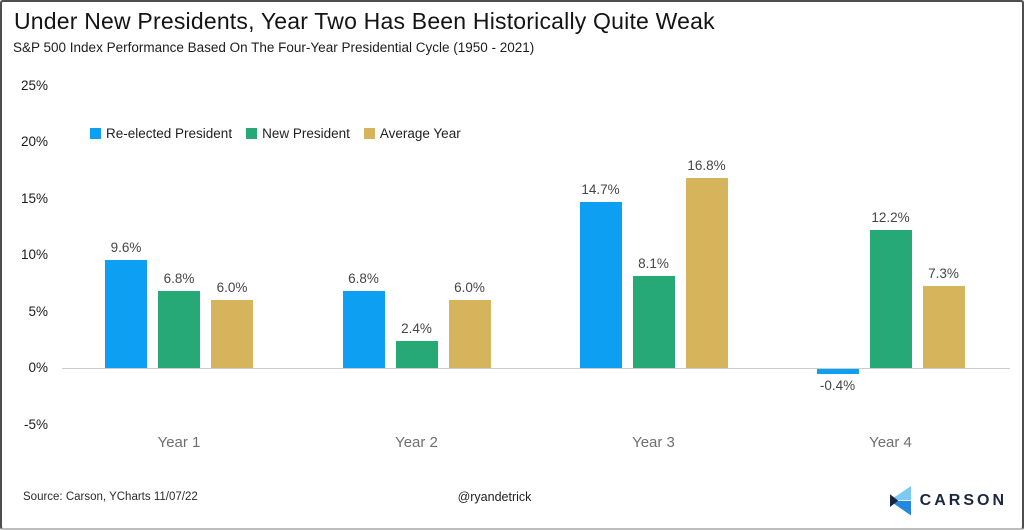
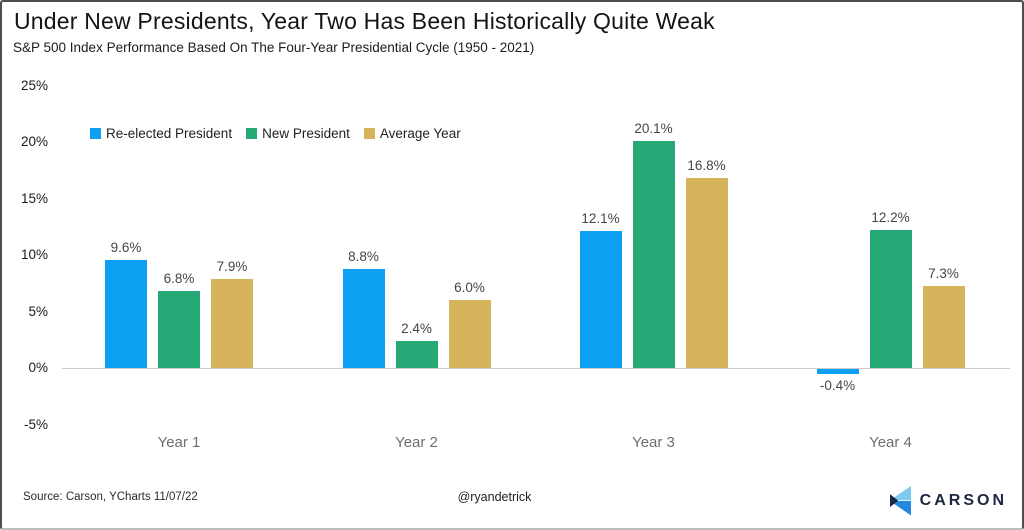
Average Year/Year 1: 6.0% -> 7.9%
Re-elected President/Year 2: 6.8% -> 8.8%
Re-elected President/Year 3: 14.7% -> 12.1%
New President/Year 3: 8.1% -> 20.1%
